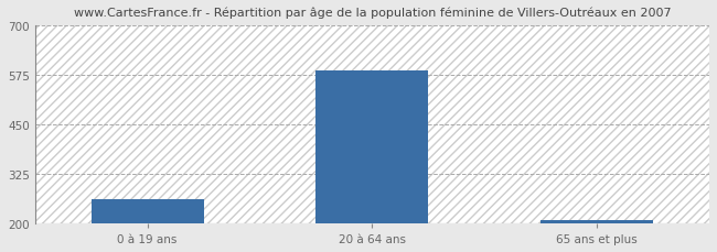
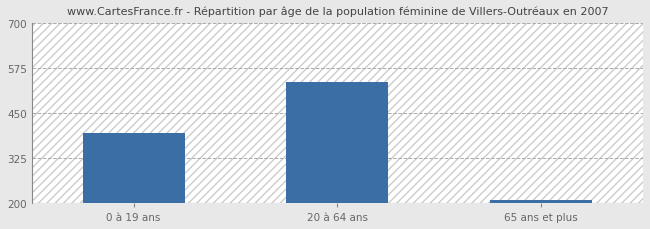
0 à 19 ans: 260 -> 395
20 à 64 ans: 585 -> 535
